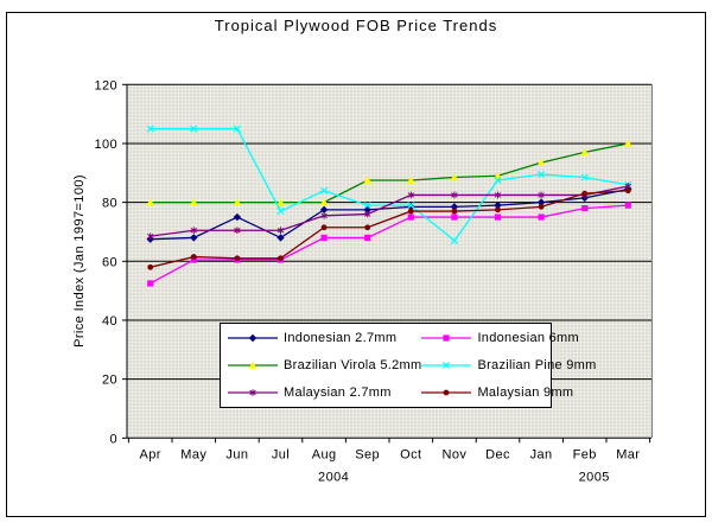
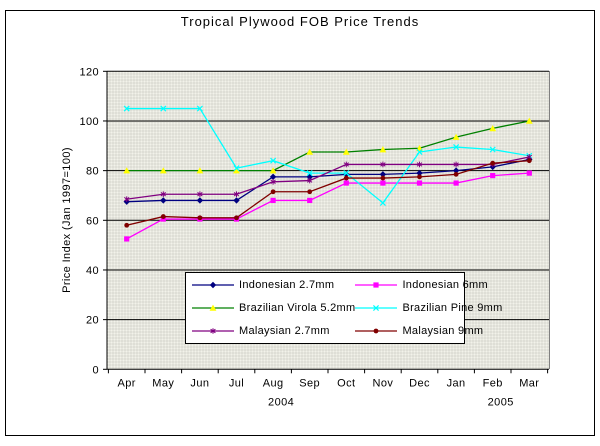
Indonesian 2.7mm/Jun: 75 -> 68
Brazilian Pine 9mm/Jul: 77 -> 81
